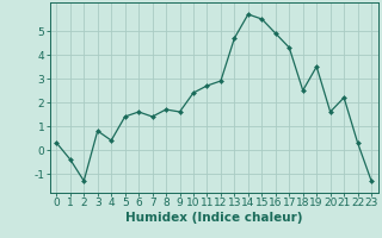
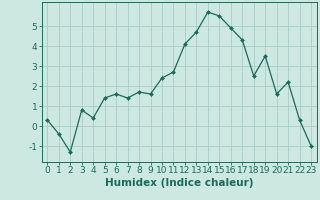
12: 2.9 -> 4.1
23: -1.3 -> -1.0
